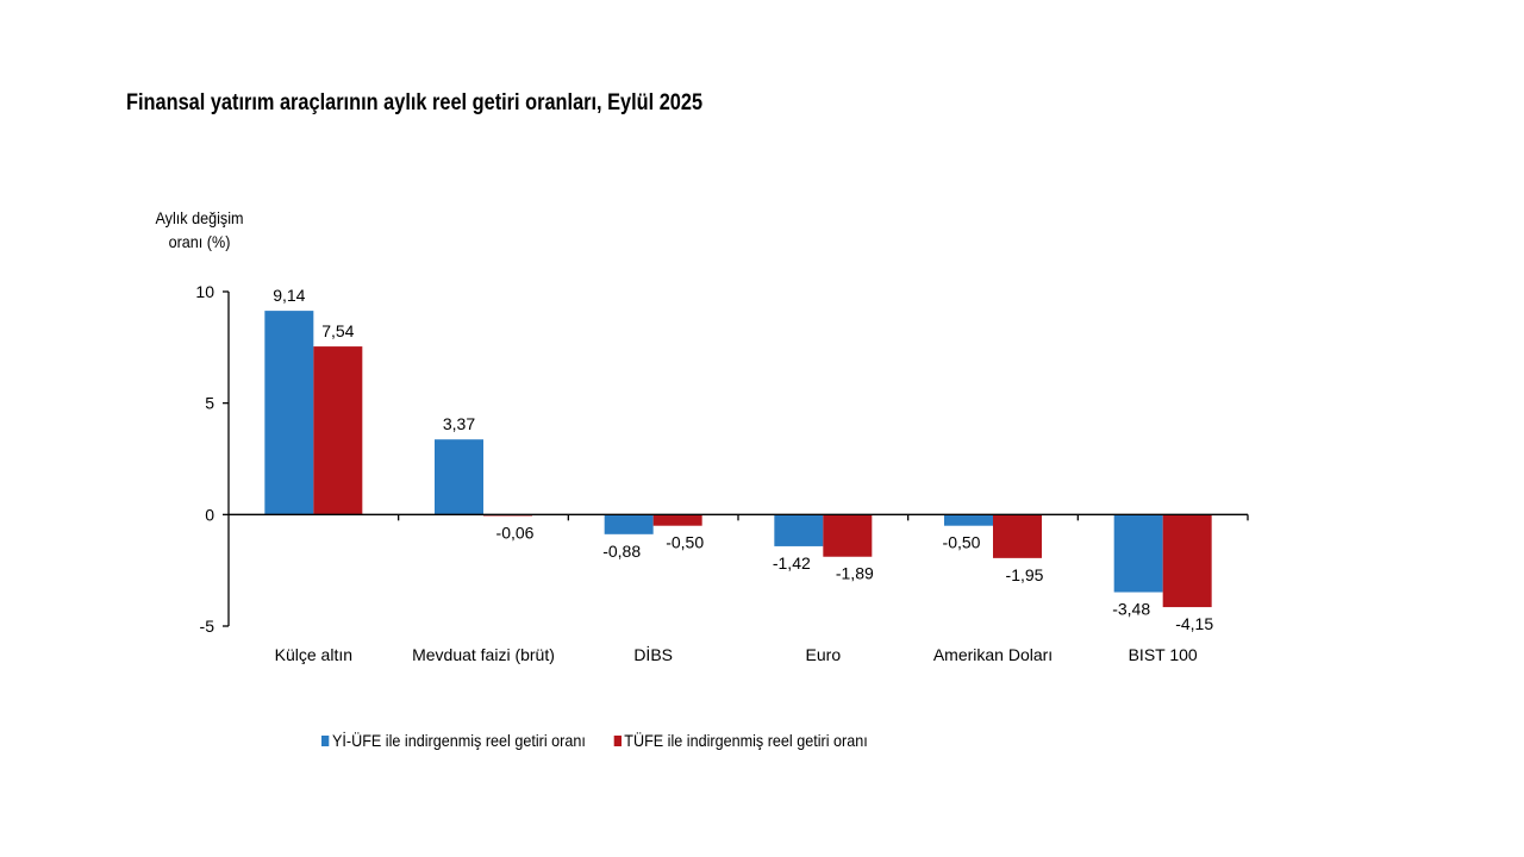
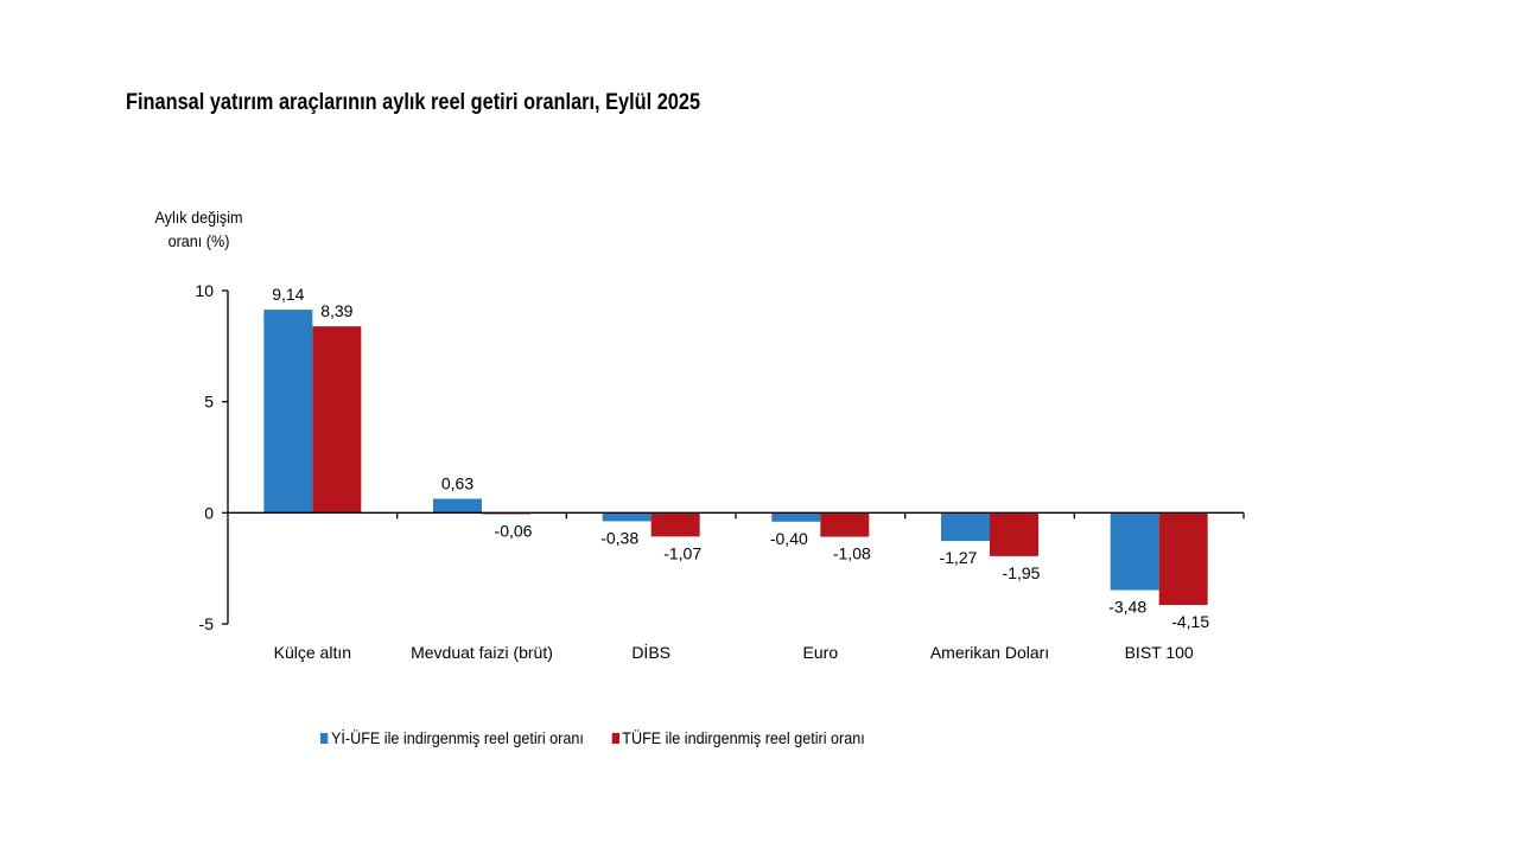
TÜFE ile indirgenmiş reel getiri oranı/Külçe altın: 7,54 -> 8,39
Yİ-ÜFE ile indirgenmiş reel getiri oranı/Mevduat faizi (brüt): 3,37 -> 0,63
Yİ-ÜFE ile indirgenmiş reel getiri oranı/DİBS: -0,88 -> -0,38
TÜFE ile indirgenmiş reel getiri oranı/DİBS: -0,50 -> -1,07
Yİ-ÜFE ile indirgenmiş reel getiri oranı/Euro: -1,42 -> -0,40
TÜFE ile indirgenmiş reel getiri oranı/Euro: -1,89 -> -1,08
Yİ-ÜFE ile indirgenmiş reel getiri oranı/Amerikan Doları: -0,50 -> -1,27
